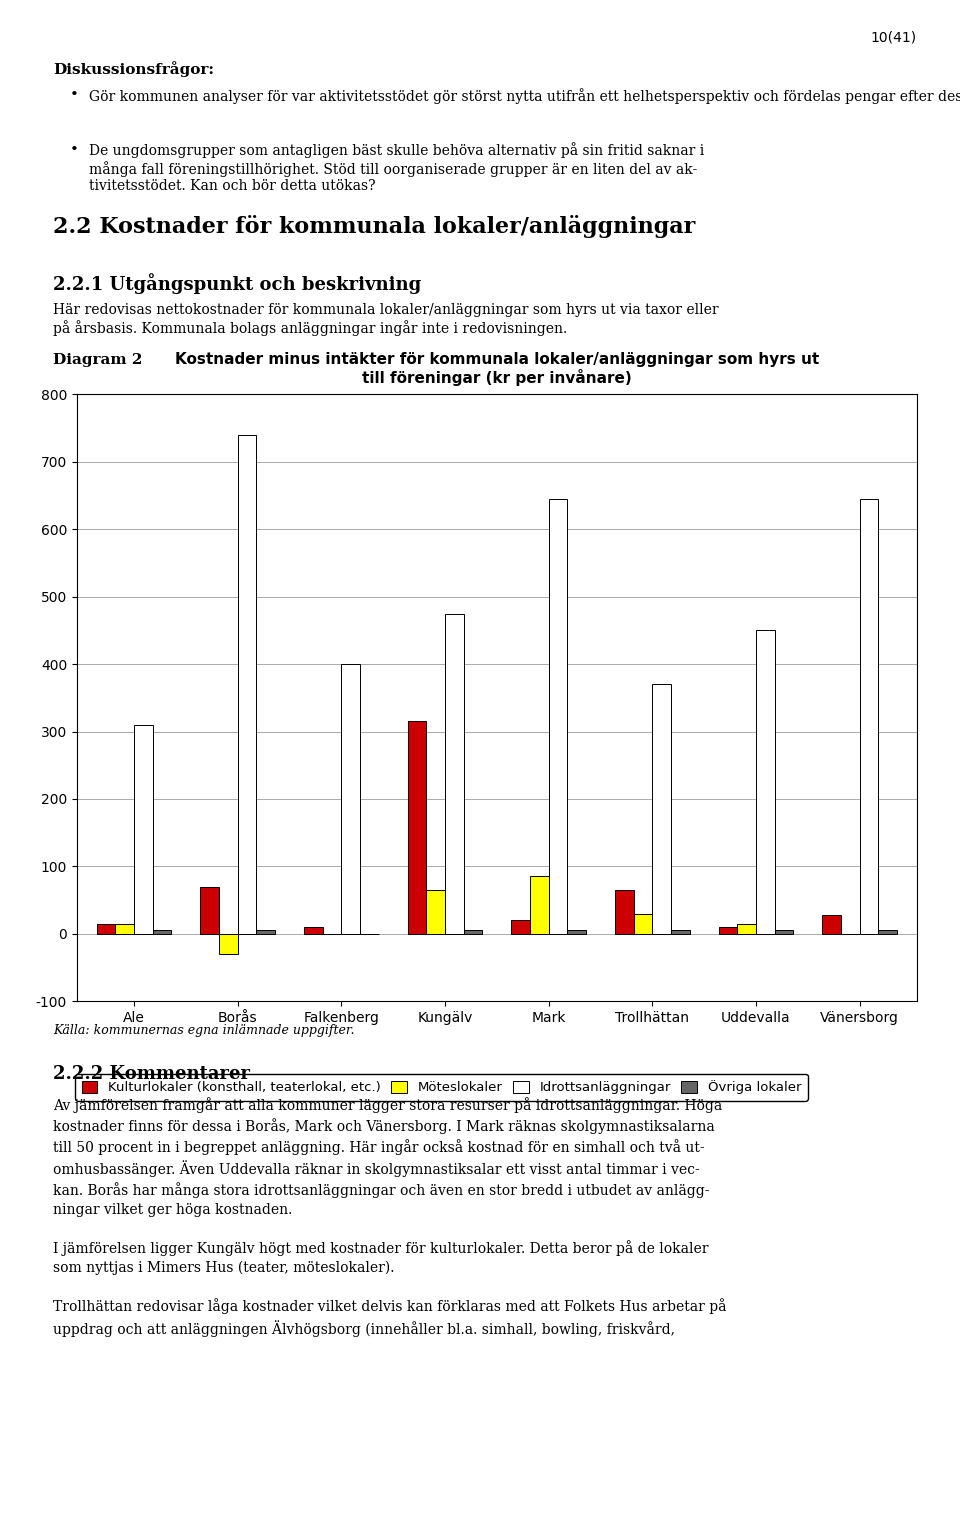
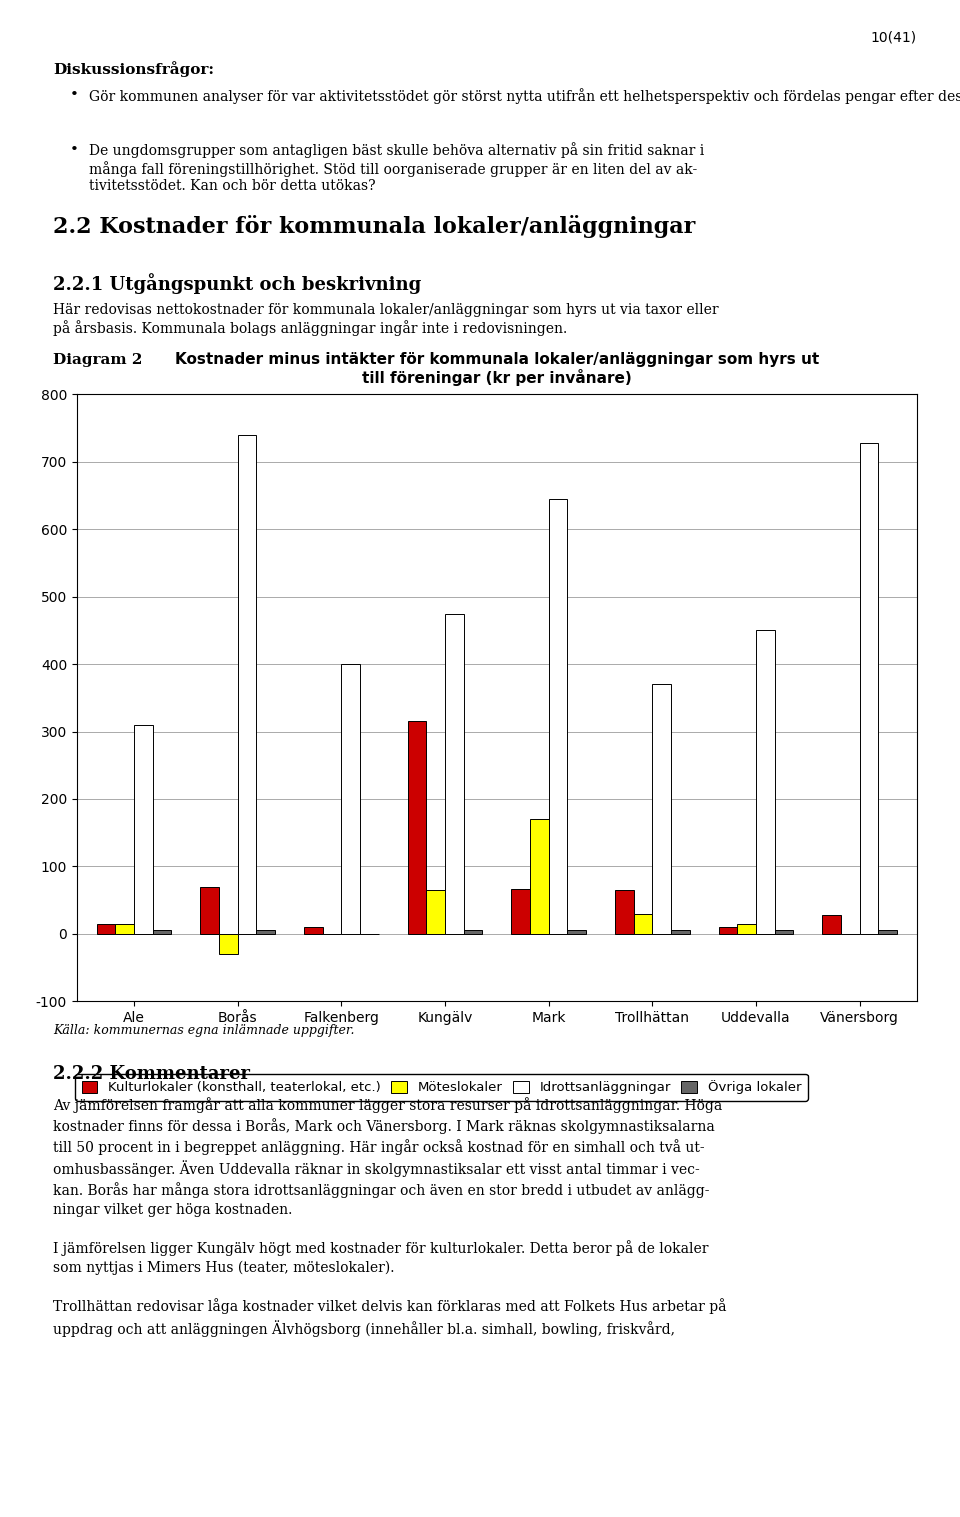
Kulturlokaler (konsthall, teaterlokal, etc.)/Mark: 20 -> 66
Möteslokaler/Mark: 85 -> 170
Idrottsanläggningar/Vänersborg: 645 -> 728
